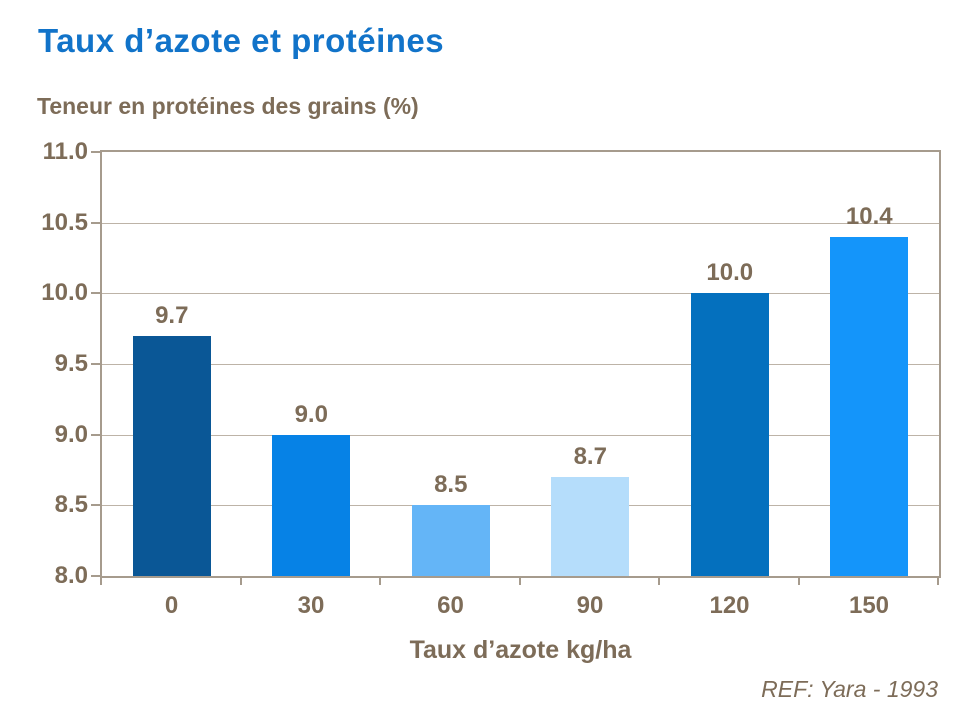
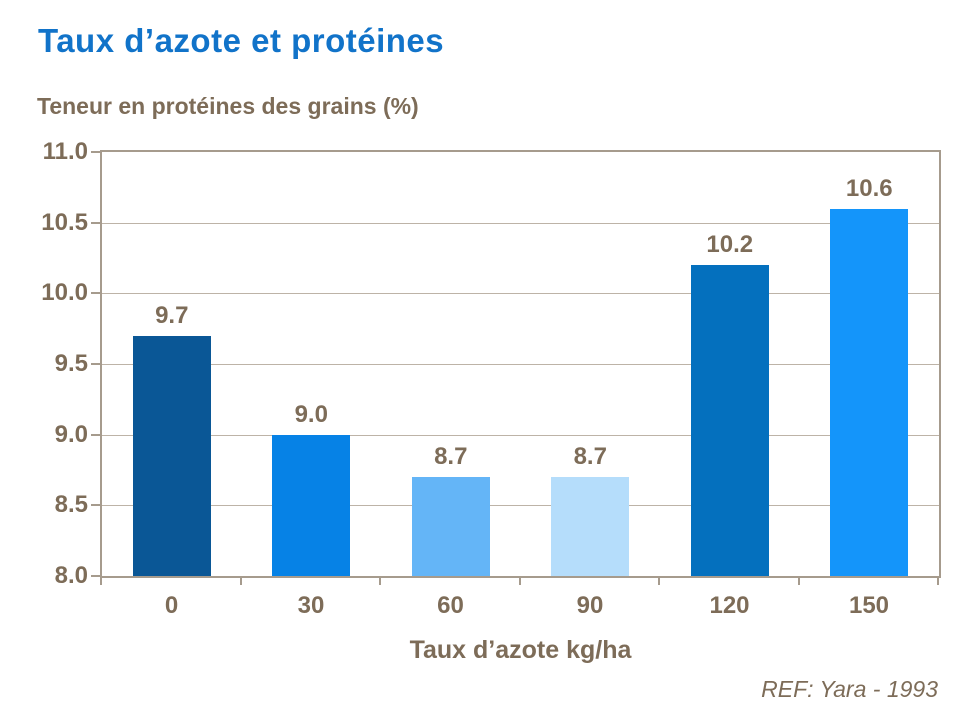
60: 8.5 -> 8.7
120: 10.0 -> 10.2
150: 10.4 -> 10.6
